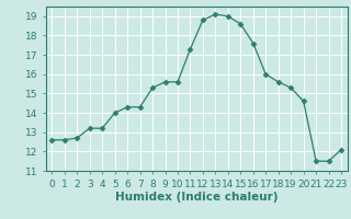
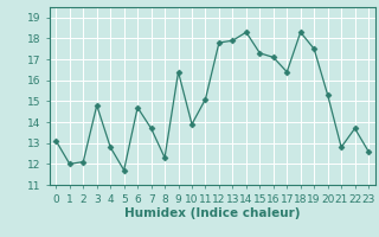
0: 12.6 -> 13.1
1: 12.6 -> 12.0
2: 12.7 -> 12.1
3: 13.2 -> 14.8
4: 13.2 -> 12.8
5: 14.0 -> 11.7
6: 14.3 -> 14.7
7: 14.3 -> 13.7
8: 15.3 -> 12.3
9: 15.6 -> 16.4
10: 15.6 -> 13.9
11: 17.3 -> 15.1
12: 18.8 -> 17.8
13: 19.1 -> 17.9
14: 19.0 -> 18.3
15: 18.6 -> 17.3
16: 17.6 -> 17.1
17: 16.0 -> 16.4
18: 15.6 -> 18.3
19: 15.3 -> 17.5
20: 14.6 -> 15.3
21: 11.5 -> 12.8
22: 11.5 -> 13.7
23: 12.1 -> 12.6
